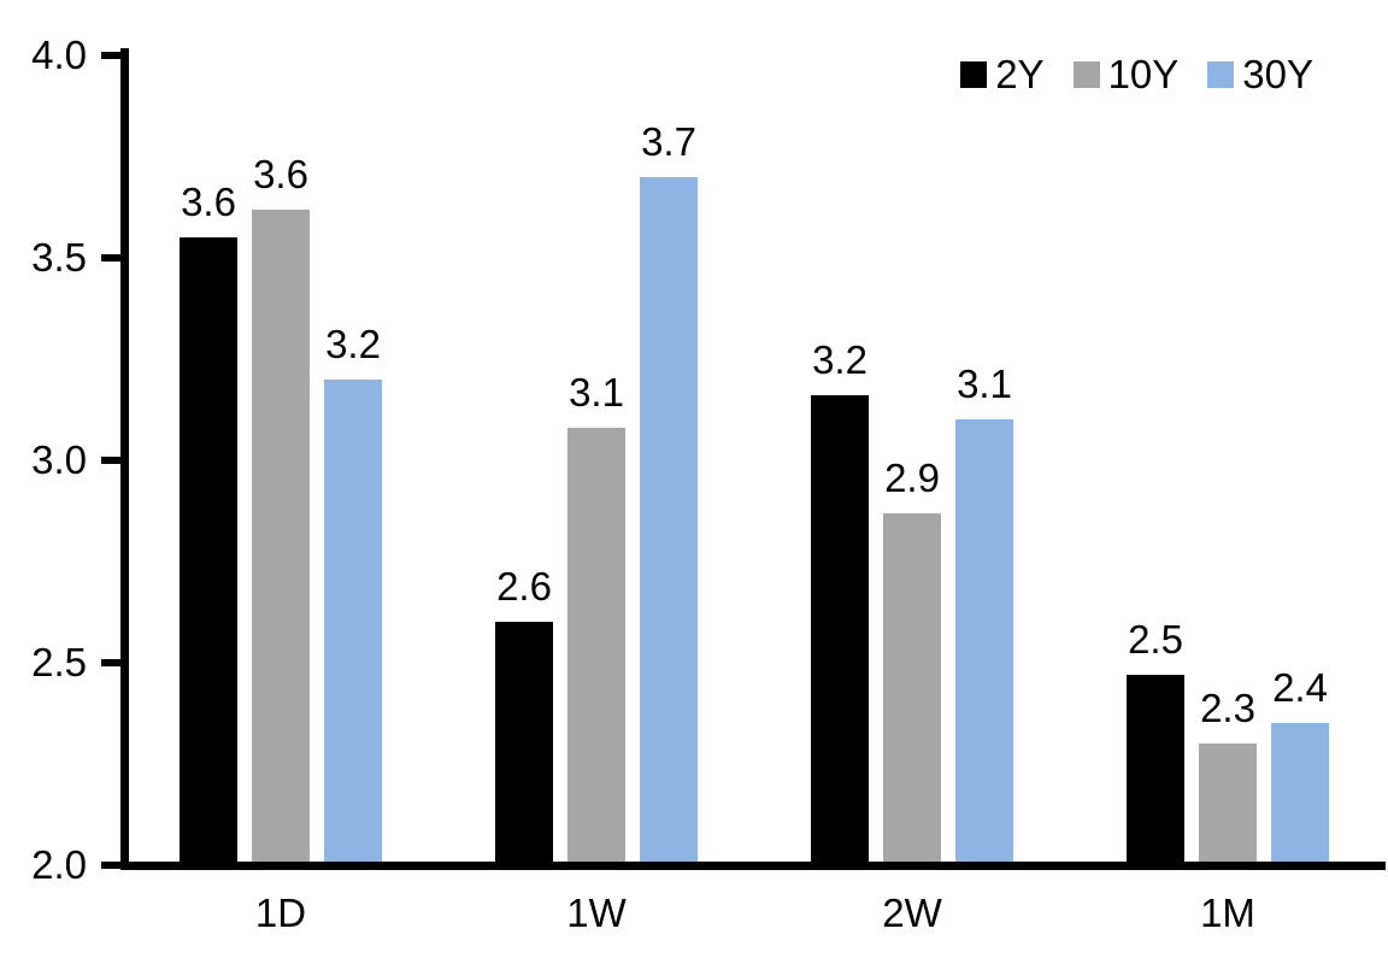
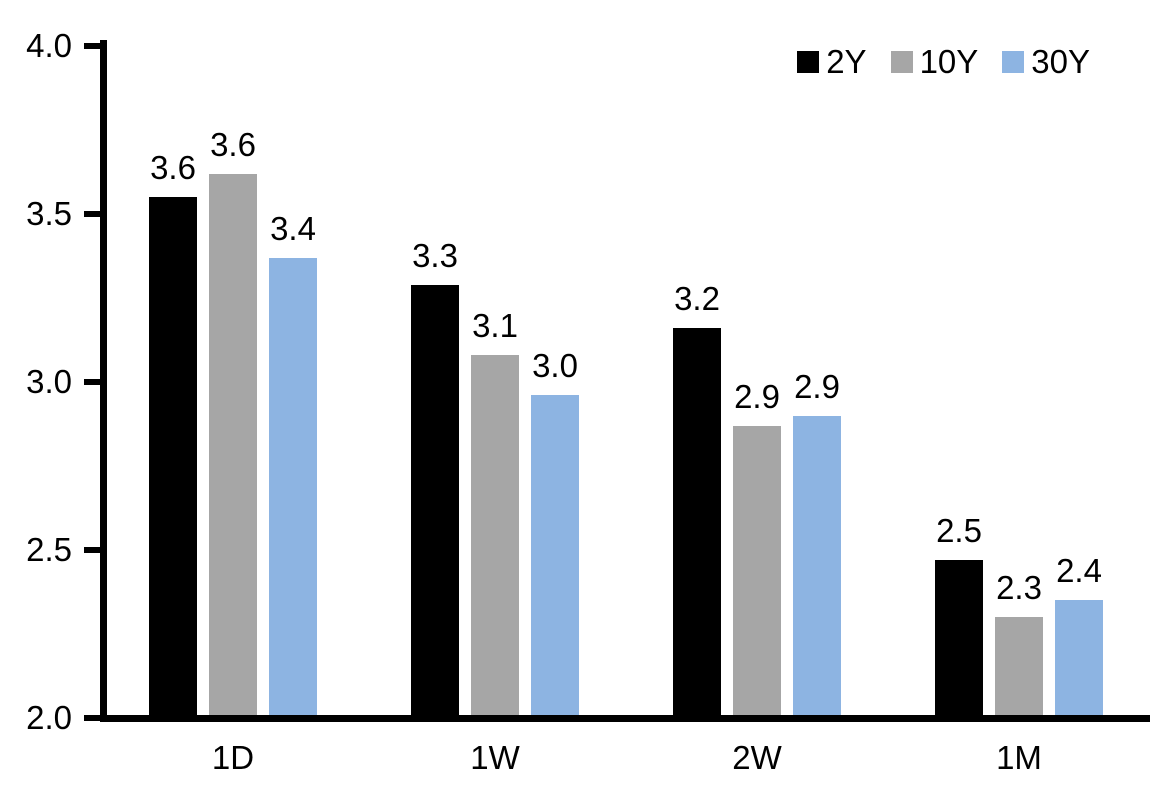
30Y/1D: 3.2 -> 3.4
2Y/1W: 2.6 -> 3.3
30Y/1W: 3.7 -> 3.0
30Y/2W: 3.1 -> 2.9
